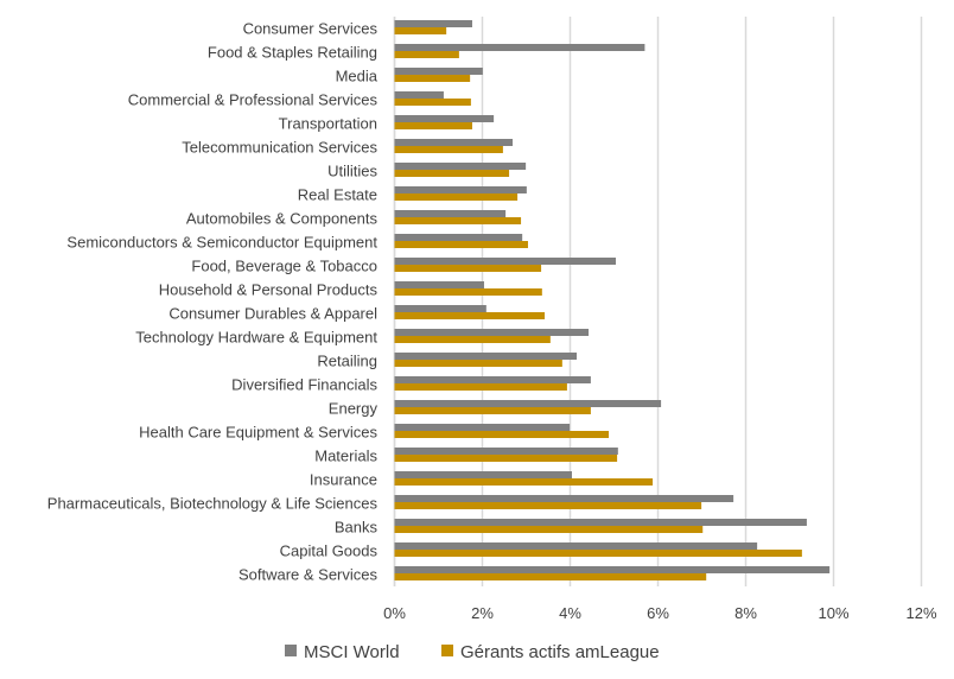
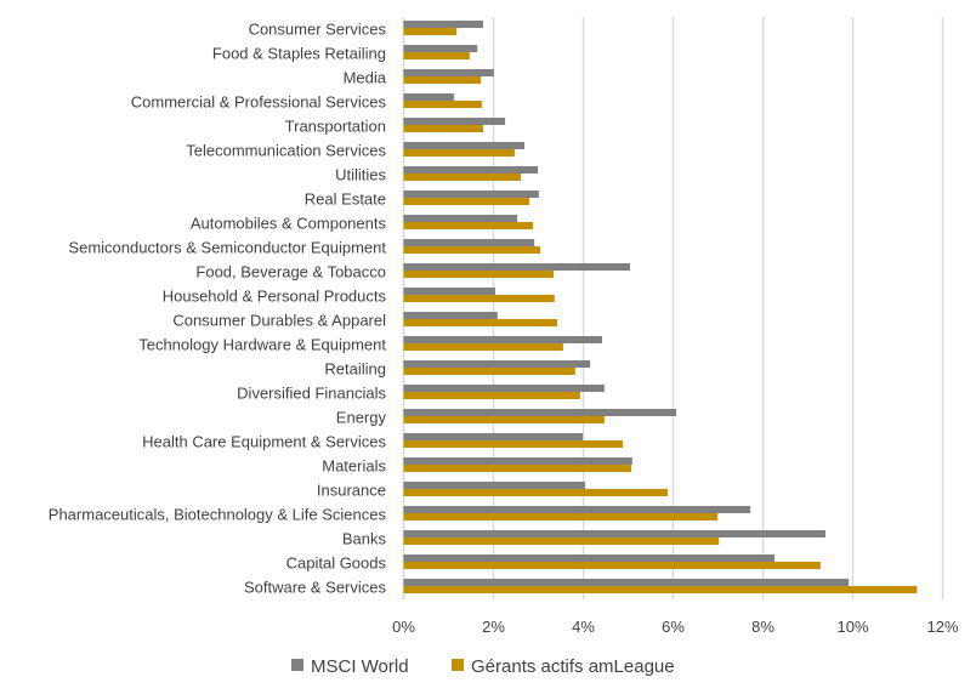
MSCI World/Food & Staples Retailing: 5.7% -> 1.6%
Gérants actifs amLeague/Software & Services: 7.1% -> 11.4%
